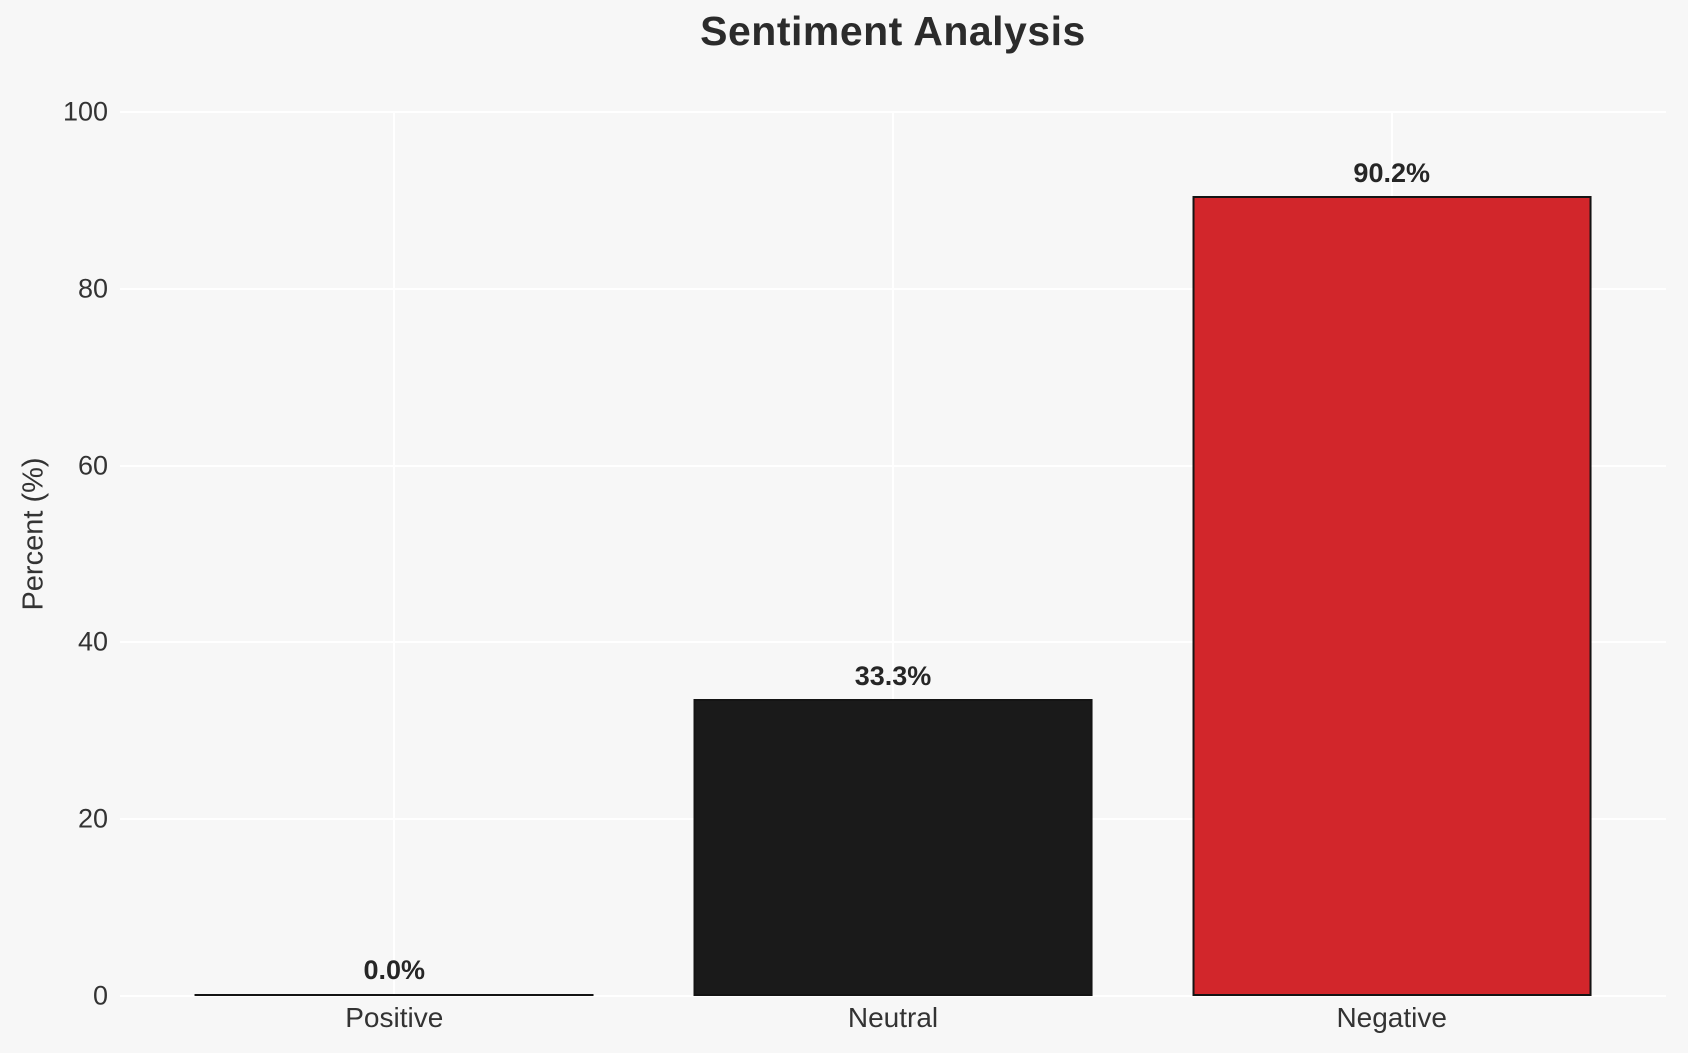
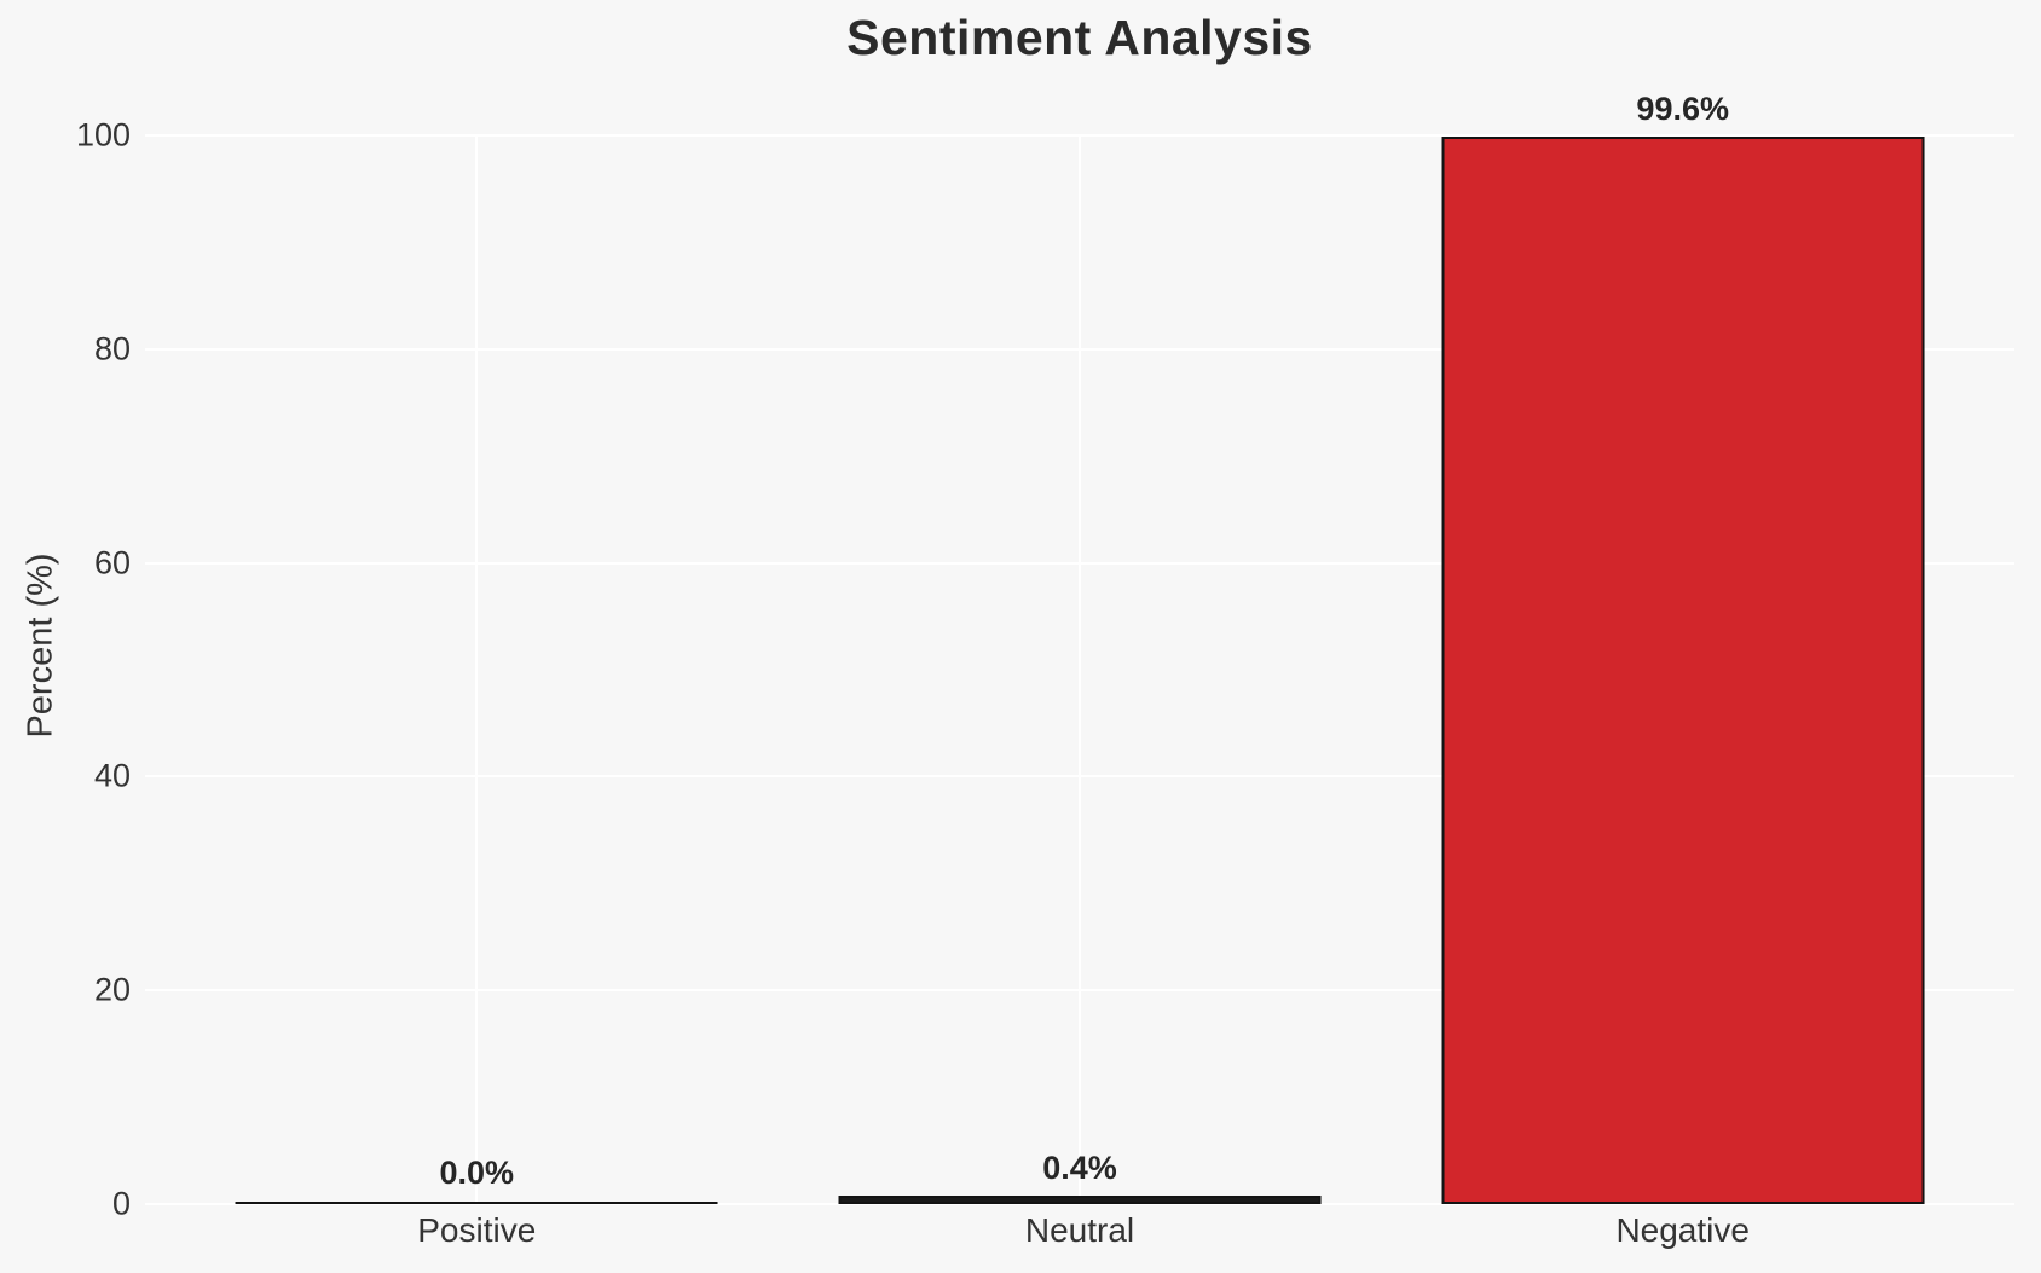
Neutral: 33.3% -> 0.4%
Negative: 90.2% -> 99.6%
